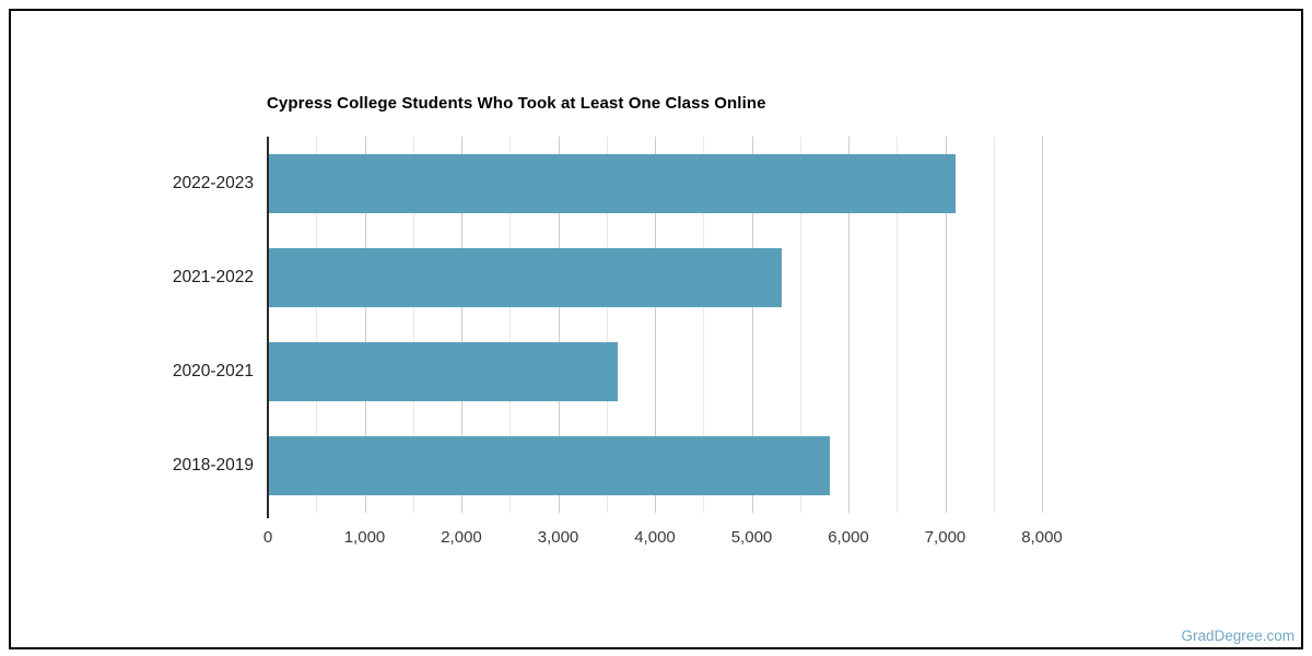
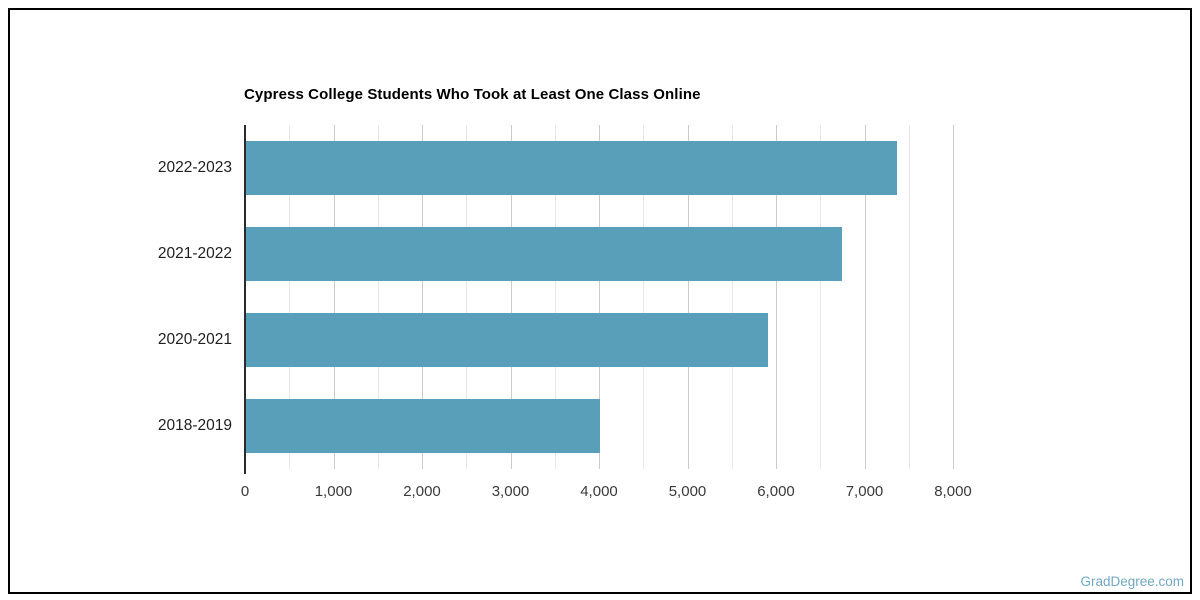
2022-2023: 7100 -> 7400
2021-2022: 5300 -> 6700
2020-2021: 3600 -> 5900
2018-2019: 5800 -> 4000
